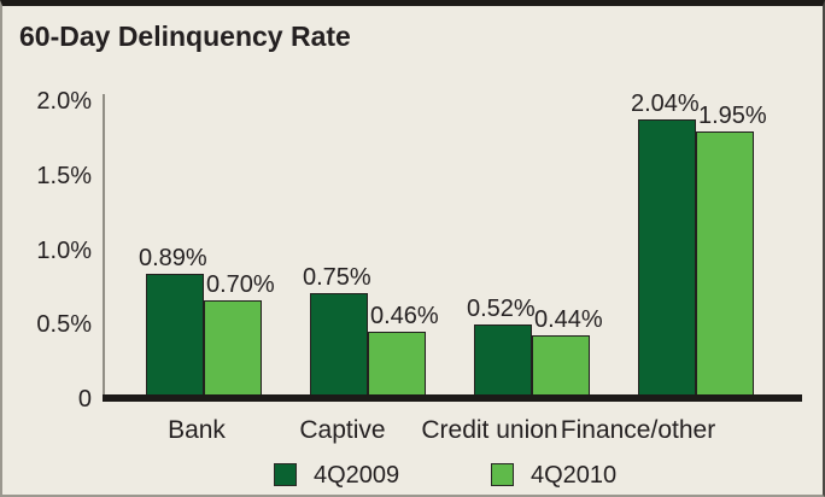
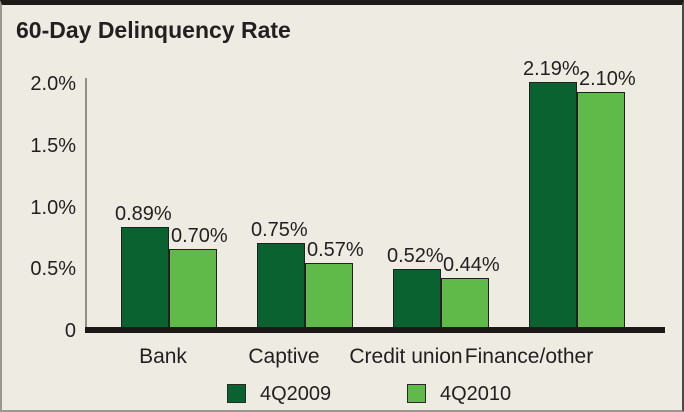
4Q2010/Captive: 0.46% -> 0.57%
4Q2009/Finance/other: 2.04% -> 2.19%
4Q2010/Finance/other: 1.95% -> 2.10%
